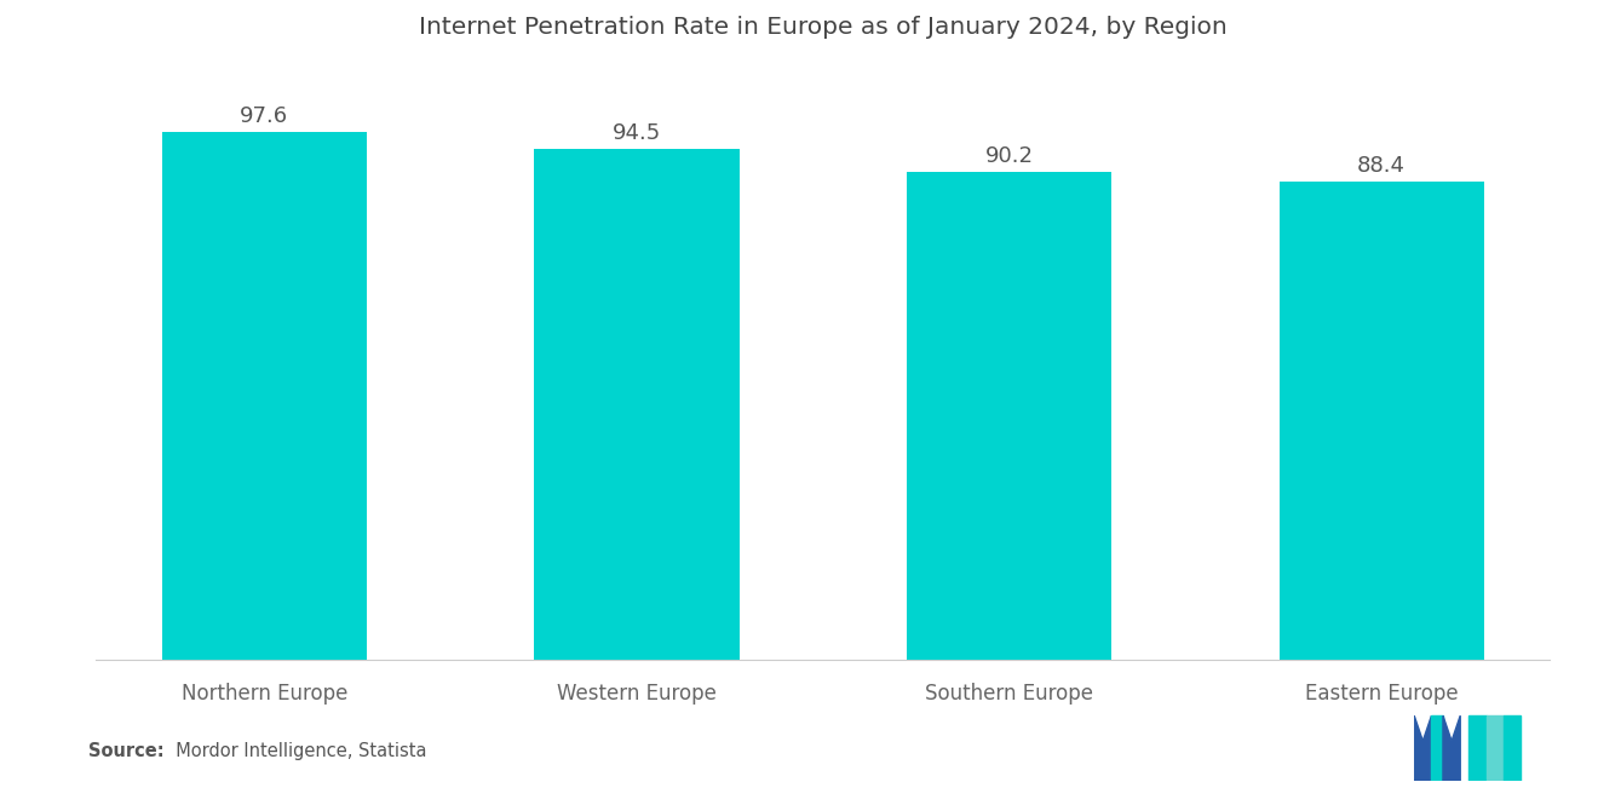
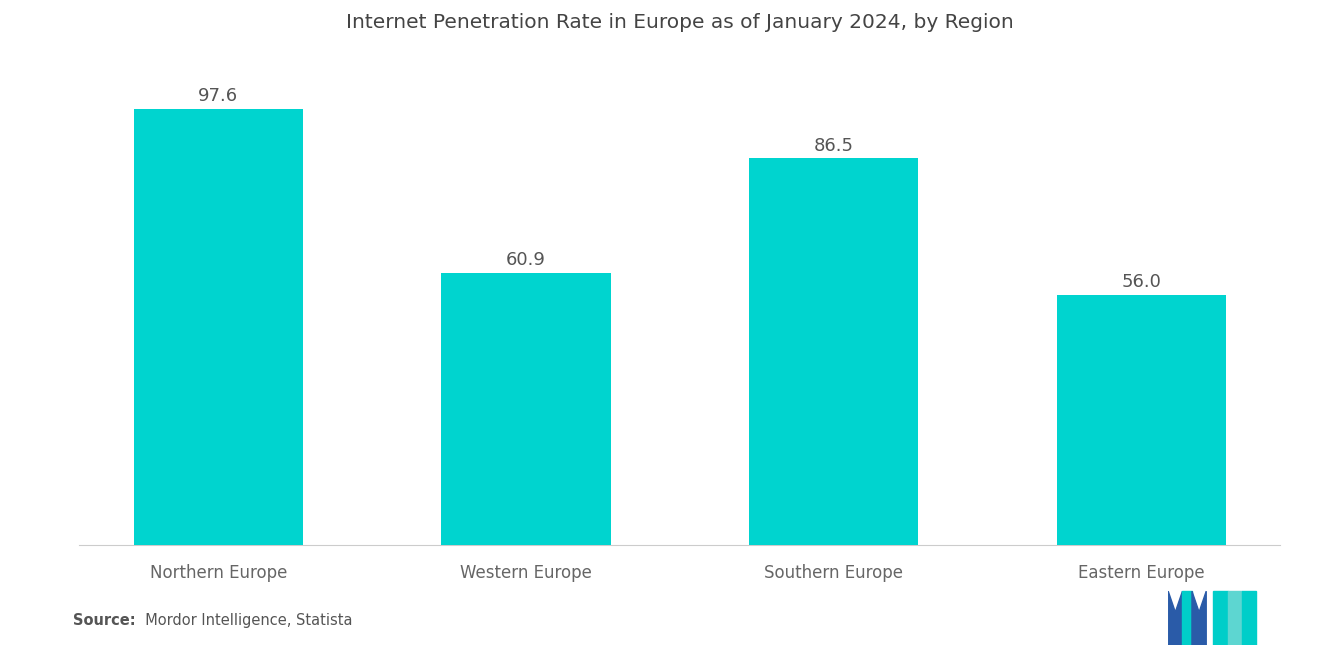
Western Europe: 94.5 -> 60.9
Southern Europe: 90.2 -> 86.5
Eastern Europe: 88.4 -> 56.0
